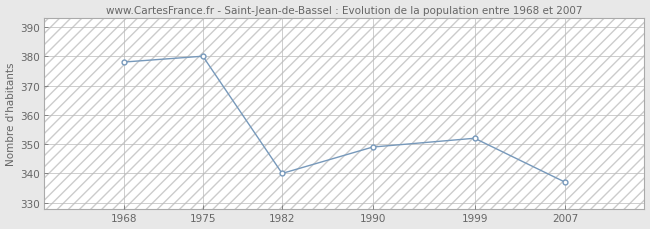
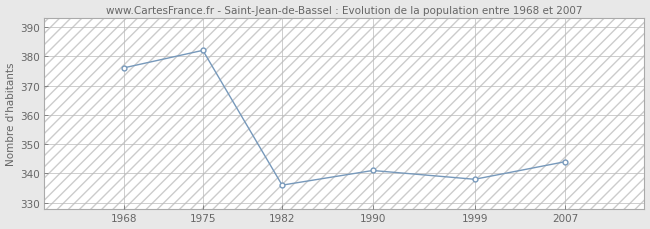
1968: 378 -> 376
1975: 380 -> 382
1982: 340 -> 336
1990: 349 -> 341
1999: 352 -> 338
2007: 337 -> 344
